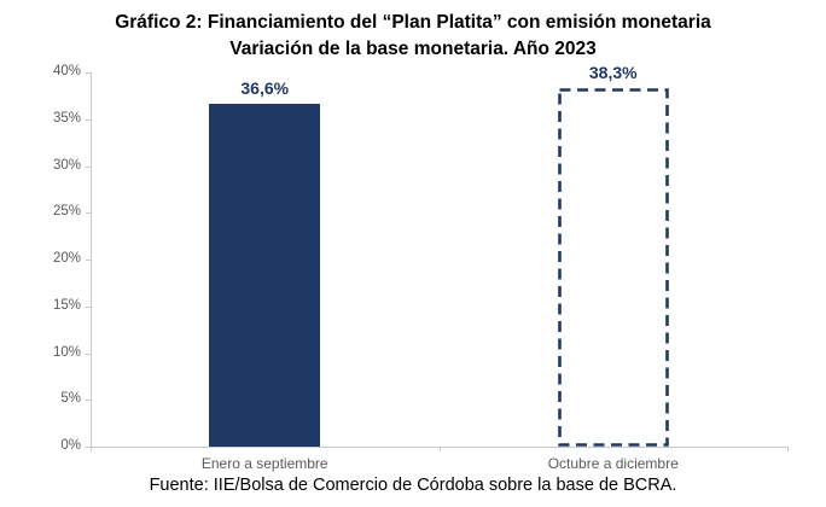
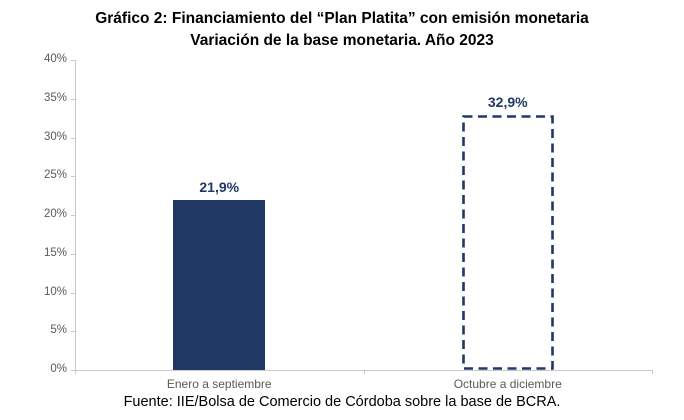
Enero a septiembre: 36,6% -> 21,9%
Octubre a diciembre: 38,3% -> 32,9%
